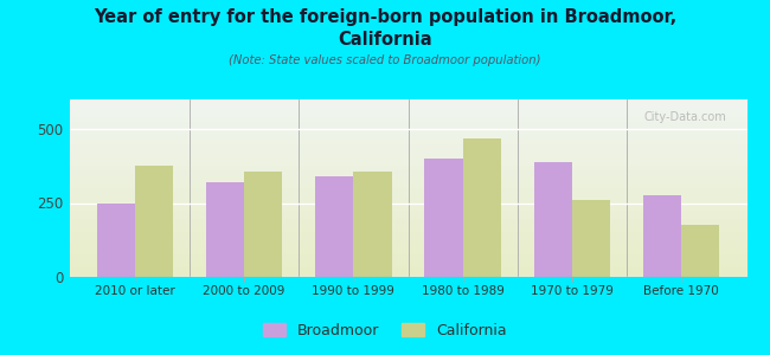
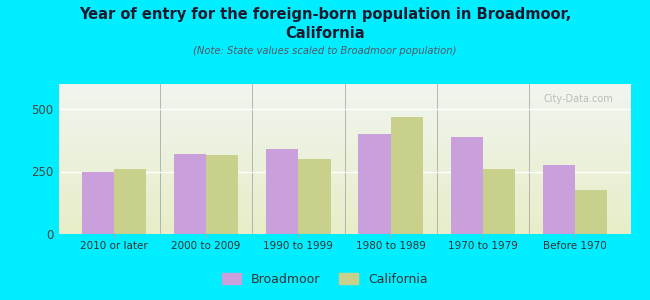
California/2010 or later: 375 -> 260
California/2000 to 2009: 355 -> 315
California/1990 to 1999: 355 -> 300
